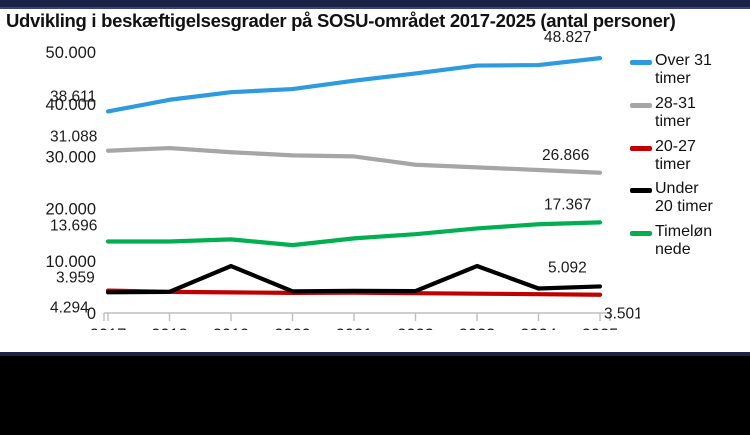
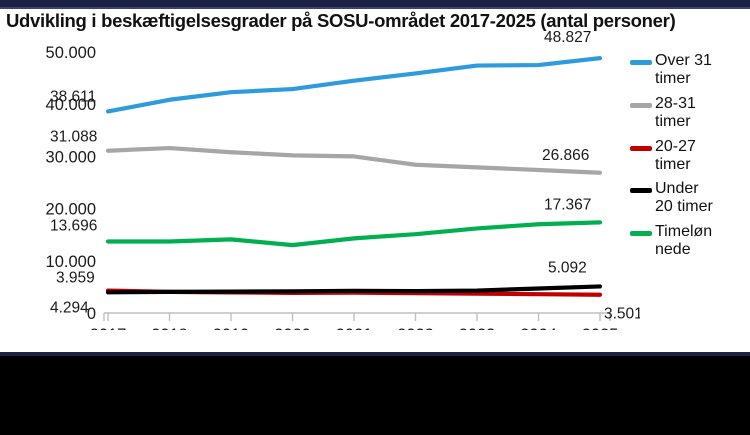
Under 20 timer/2019: 9000 -> 4000
Under 20 timer/2023: 9000 -> 4000
